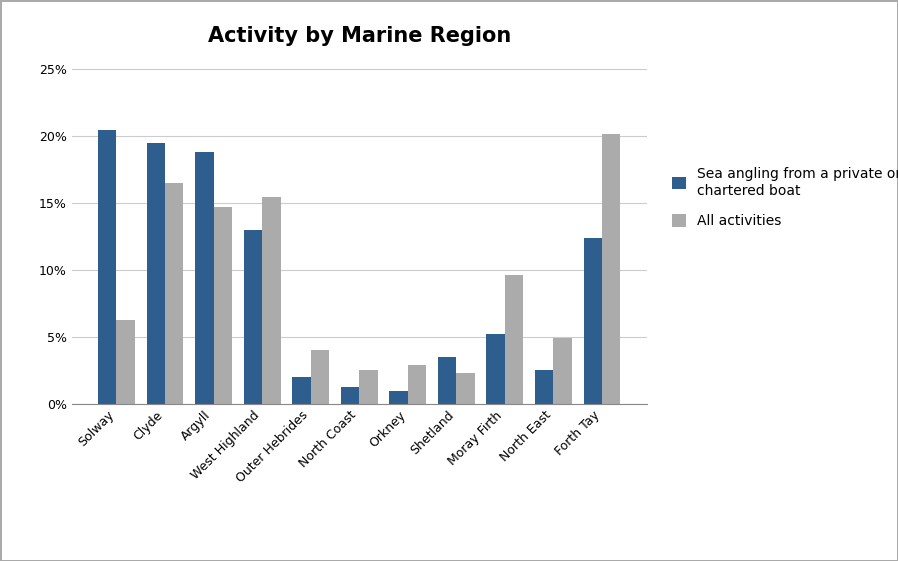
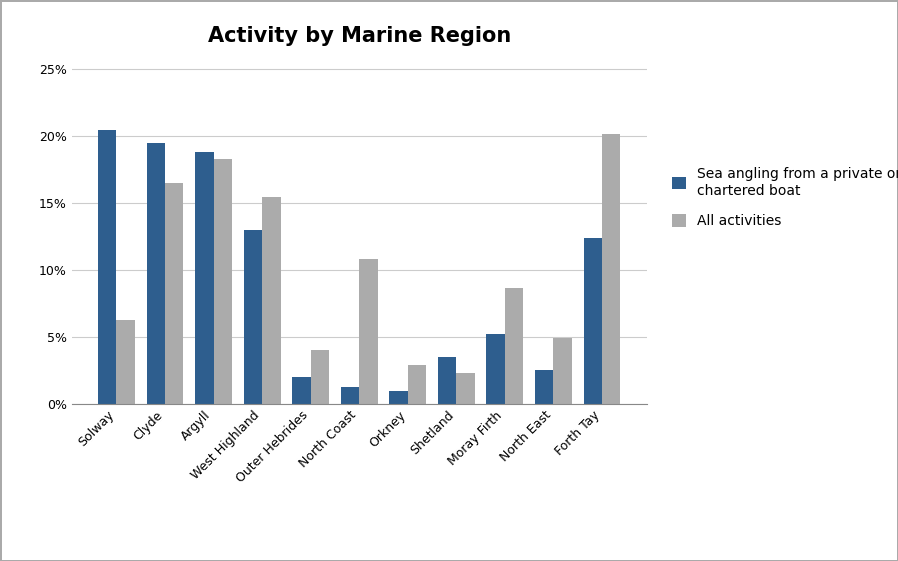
All activities/Argyll: 14.7% -> 18.3%
All activities/North Coast: 2.5% -> 10.8%
All activities/Moray Firth: 9.6% -> 8.7%
